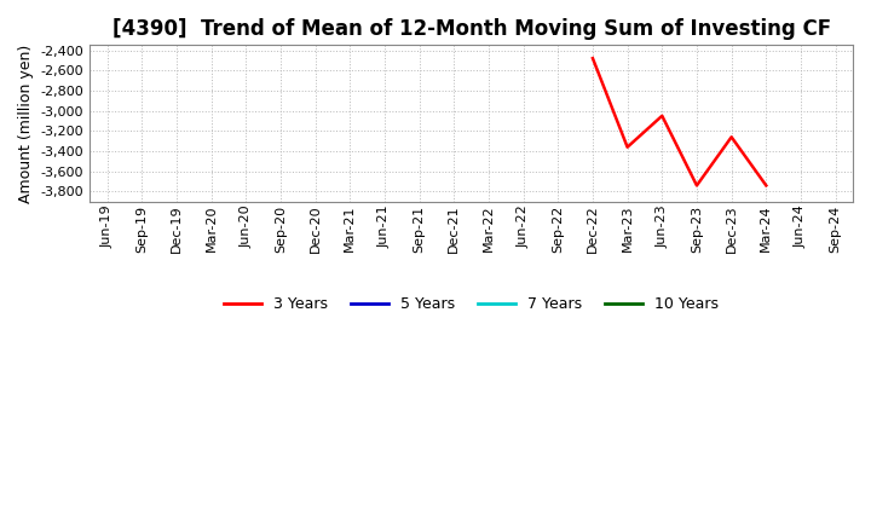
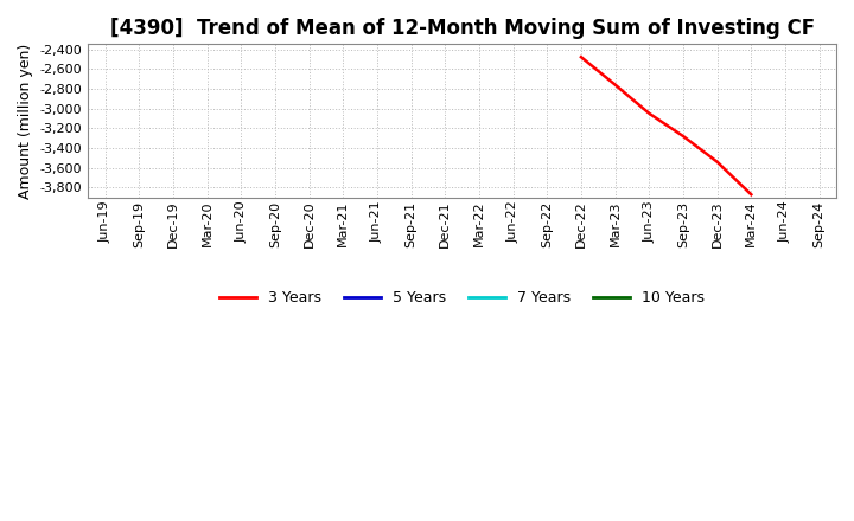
Mar-23: -3,360 -> -2,760
Sep-23: -3,740 -> -3,280
Dec-23: -3,260 -> -3,540
Mar-24: -3,740 -> -3,870
